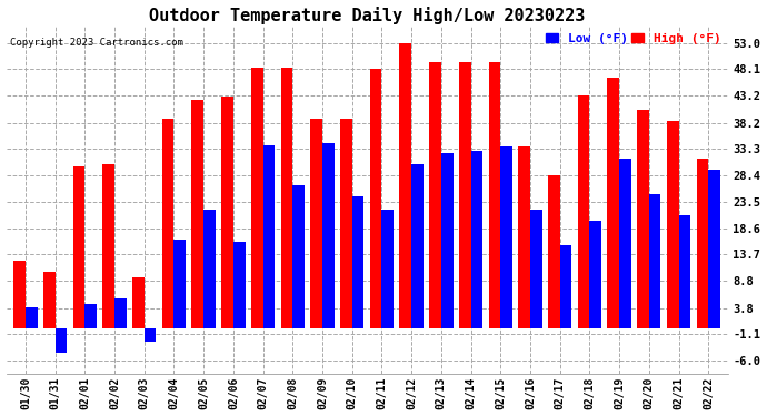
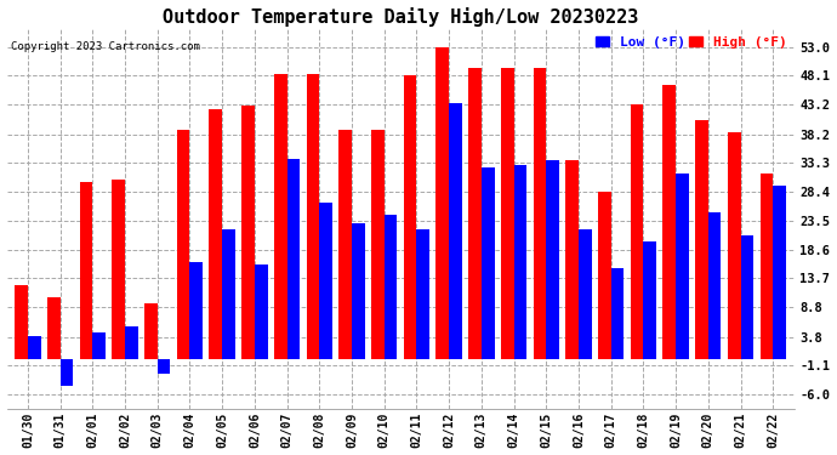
Low (°F)/02/09: 34.5 -> 23.0
Low (°F)/02/12: 30.5 -> 43.5
